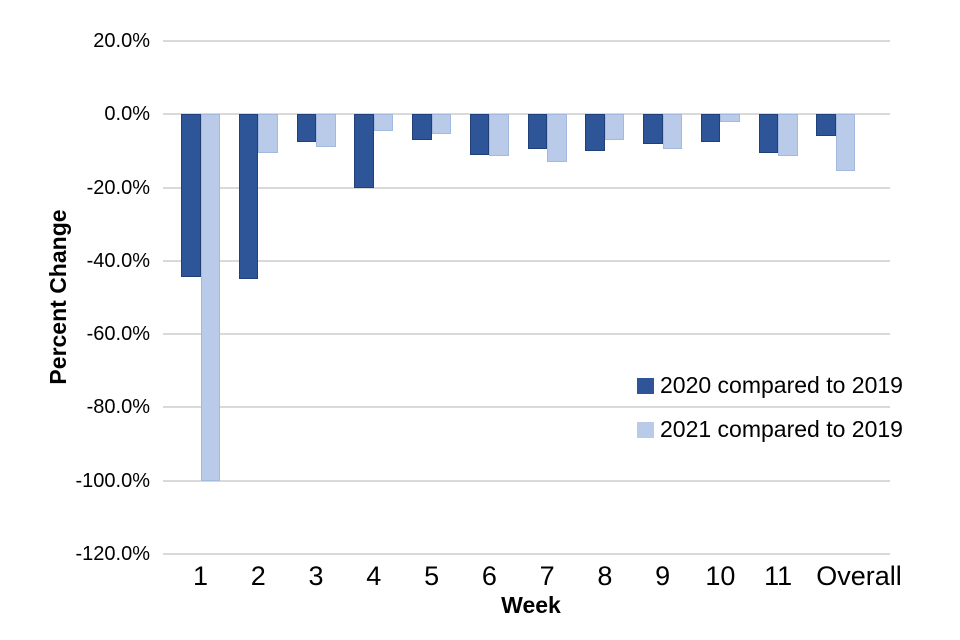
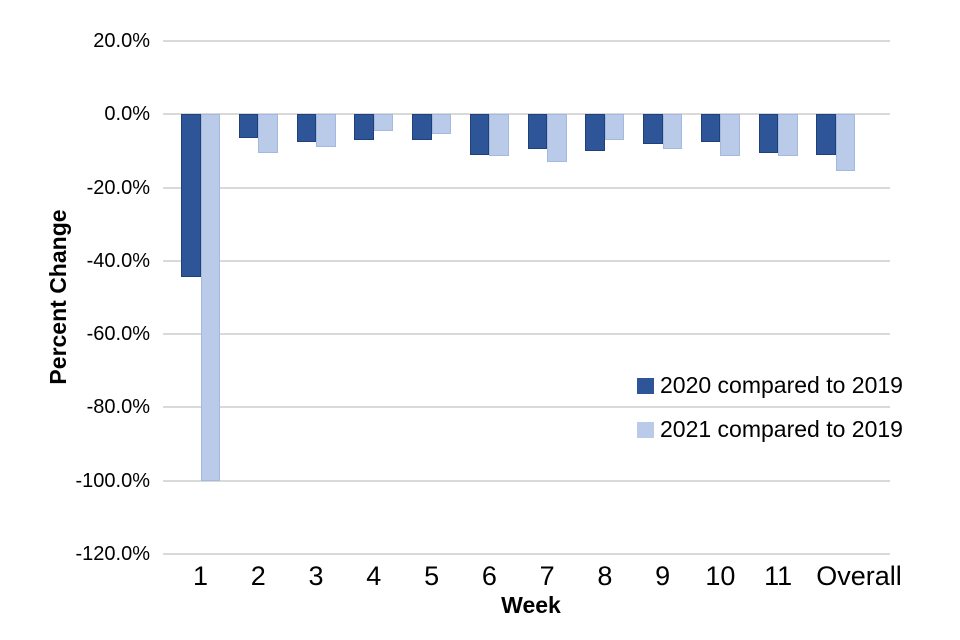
2020 compared to 2019/2: -45% -> -6%
2020 compared to 2019/4: -20% -> -7%
2021 compared to 2019/10: -2% -> -12%
2020 compared to 2019/Overall: -6% -> -11%
